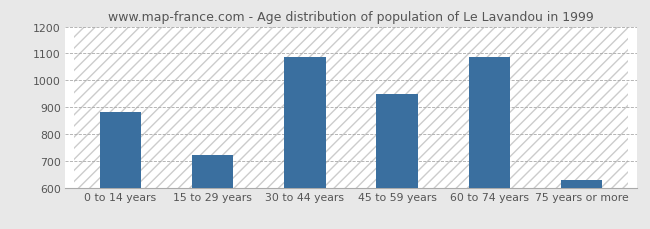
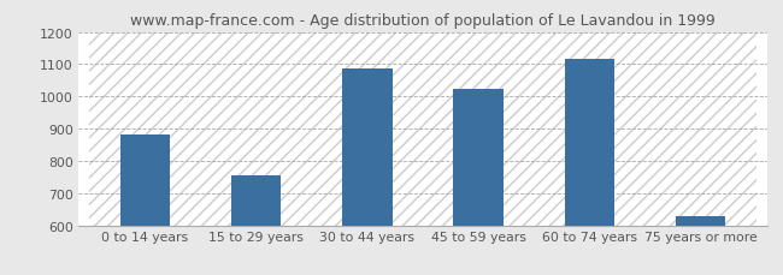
15 to 29 years: 720 -> 755
45 to 59 years: 950 -> 1025
60 to 74 years: 1085 -> 1115
